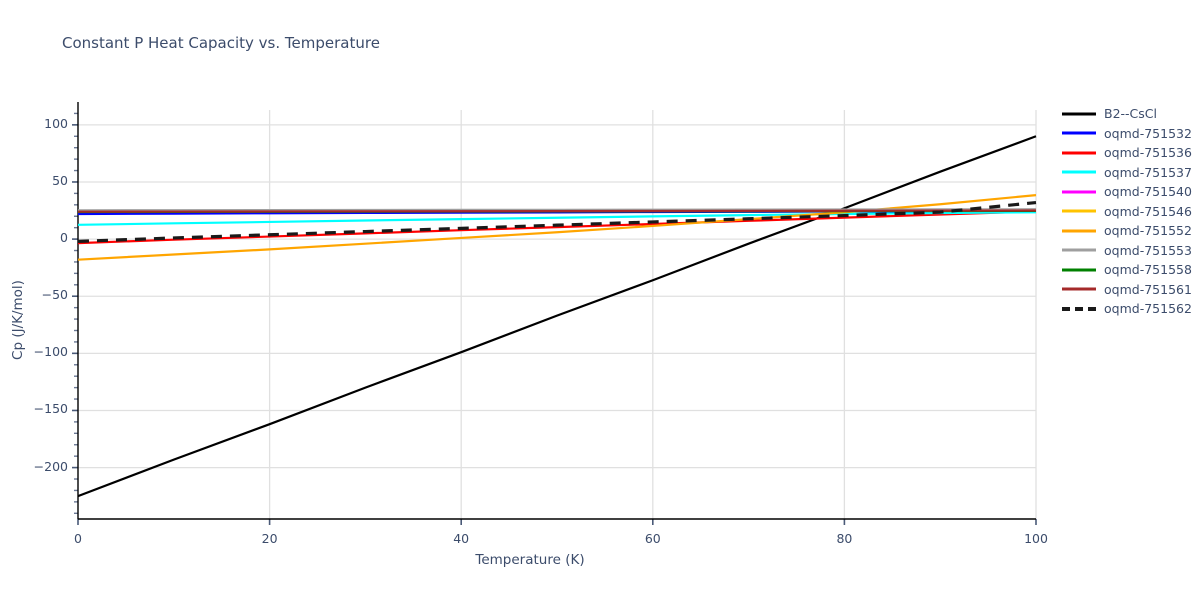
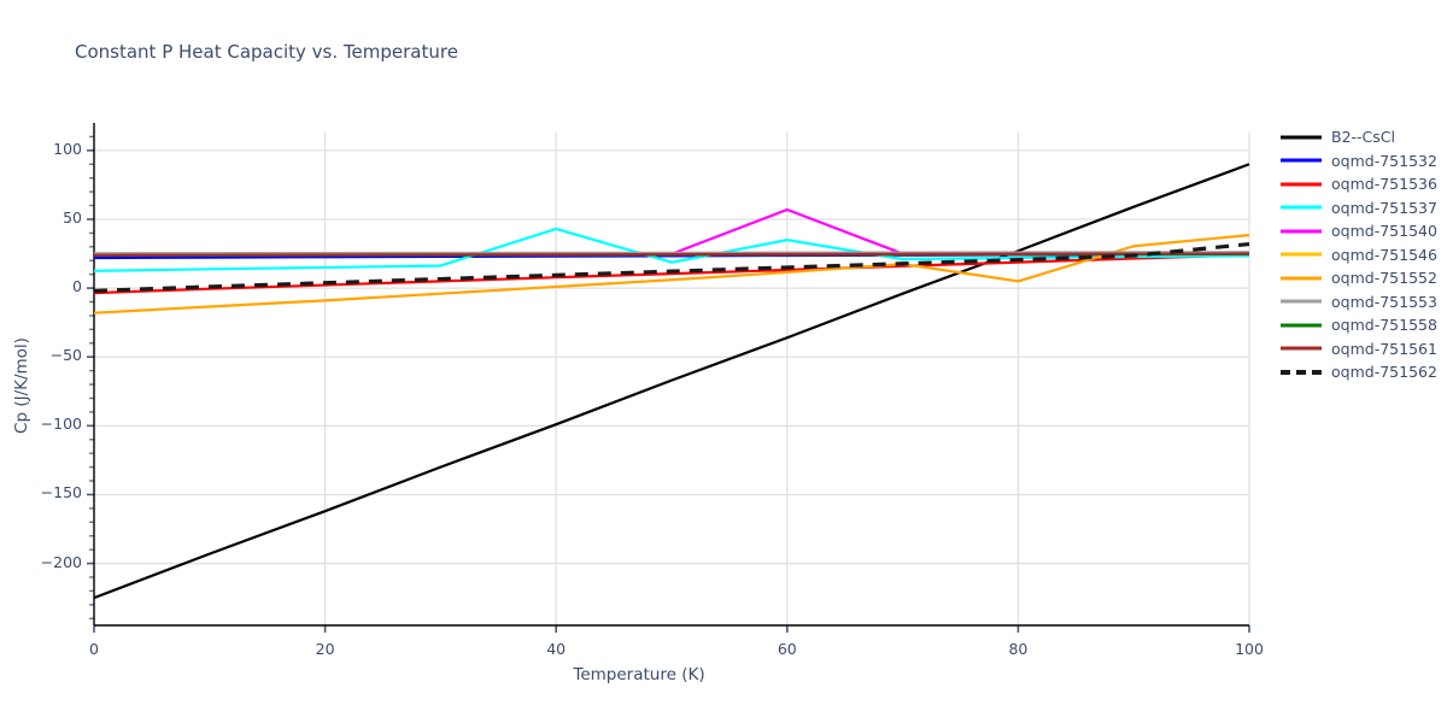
oqmd-751537/40: 18 -> 43
oqmd-751537/60: 20 -> 35
oqmd-751540/60: 25 -> 57
oqmd-751552/80: 24 -> 5
